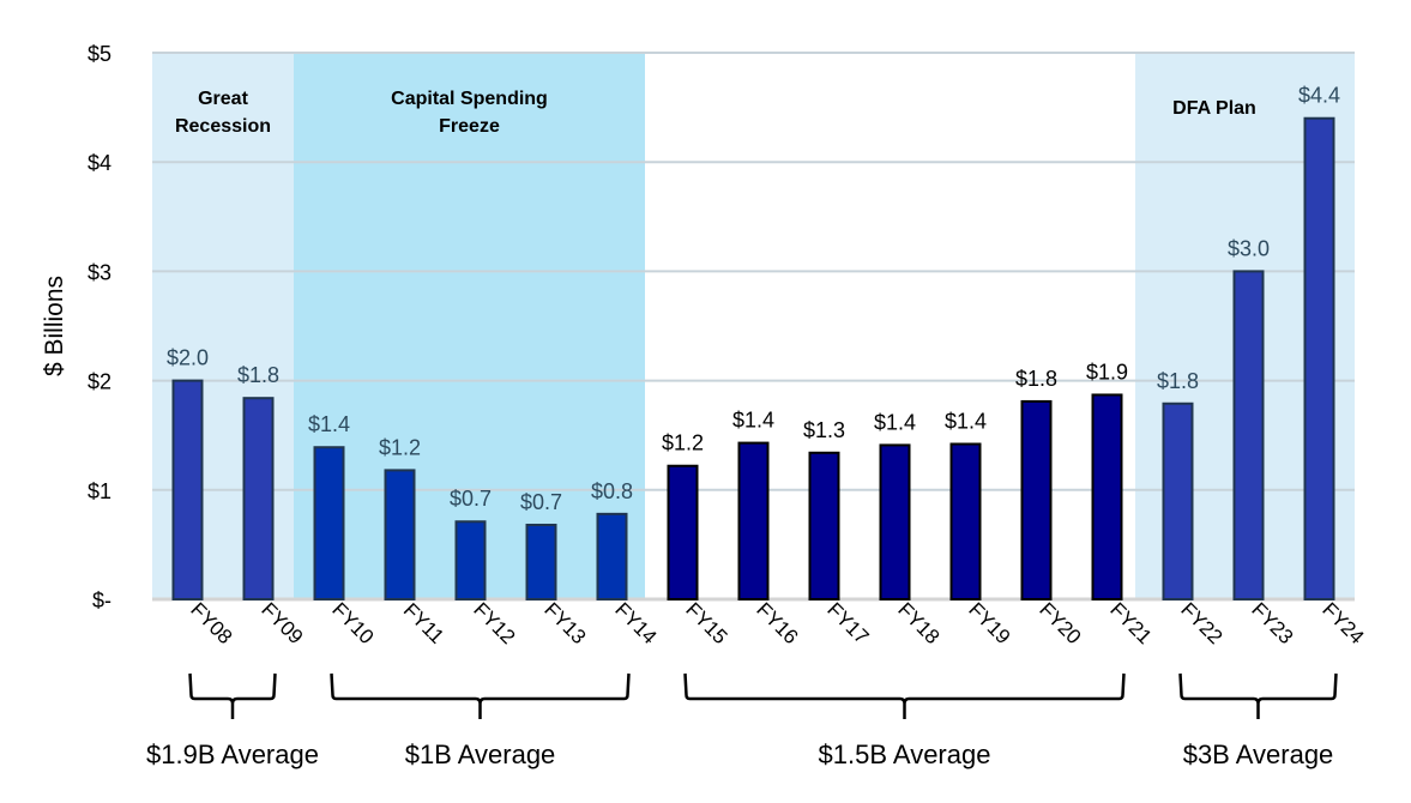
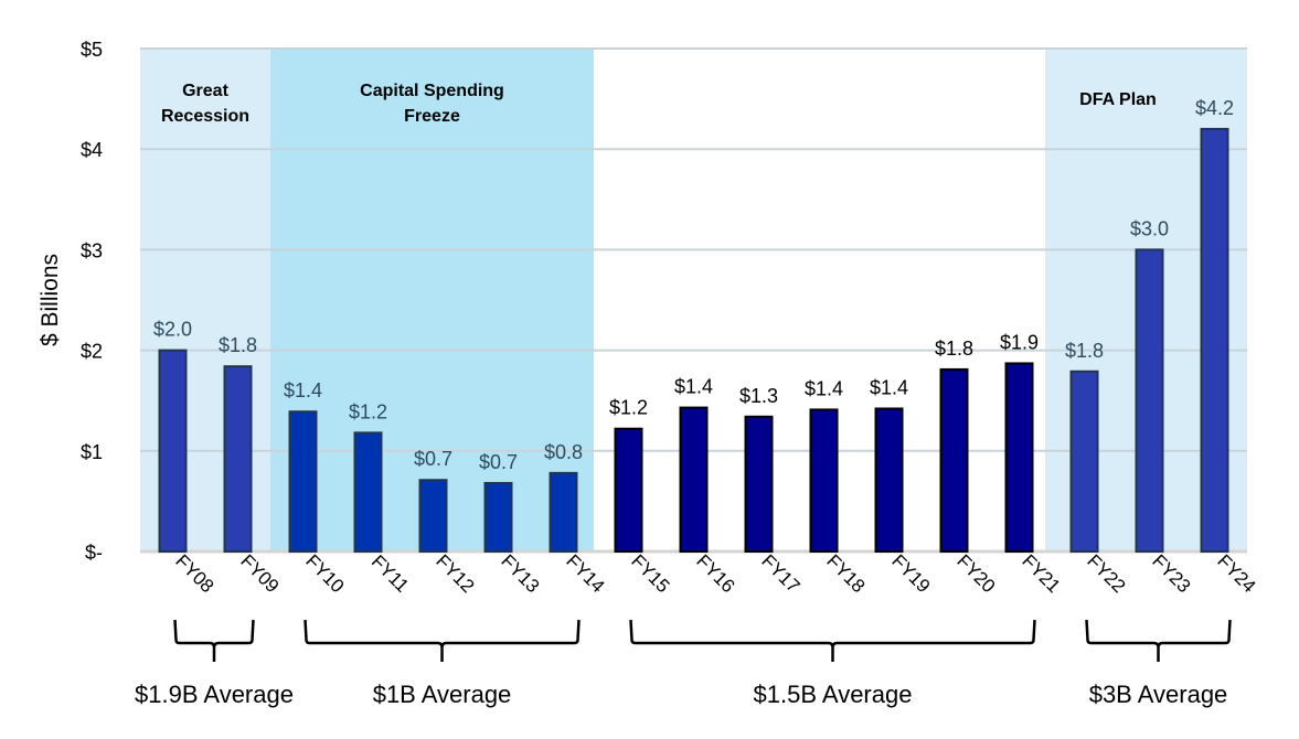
FY24: $4.4 -> $4.2
